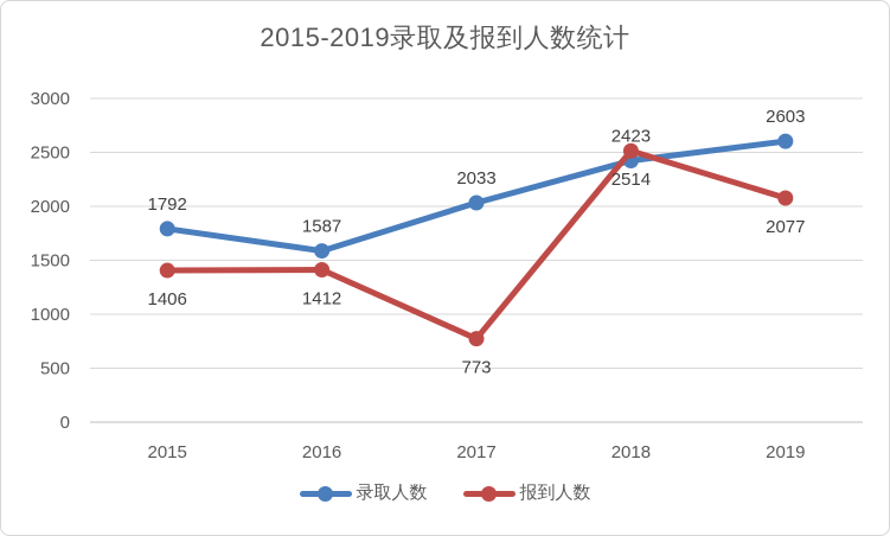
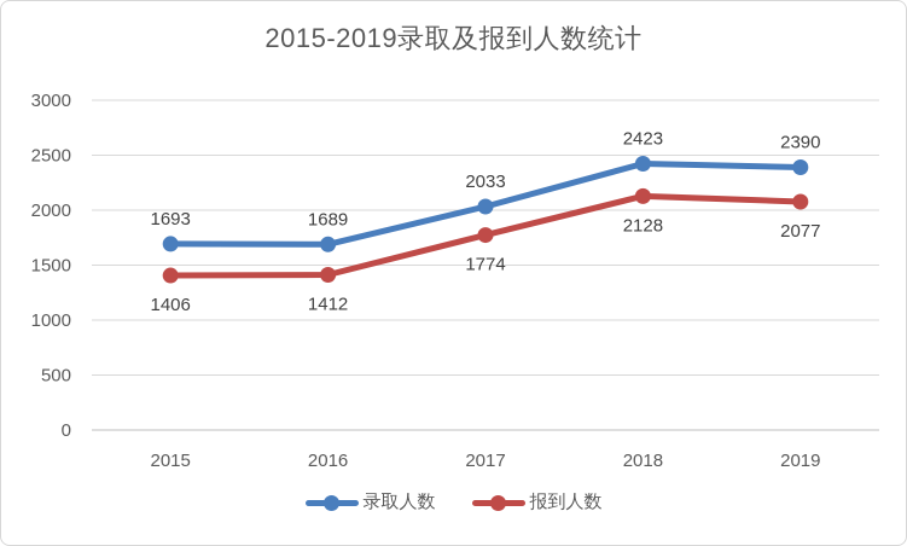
录取人数/2015: 1792 -> 1693
录取人数/2016: 1587 -> 1689
报到人数/2017: 773 -> 1774
报到人数/2018: 2514 -> 2128
录取人数/2019: 2603 -> 2390
